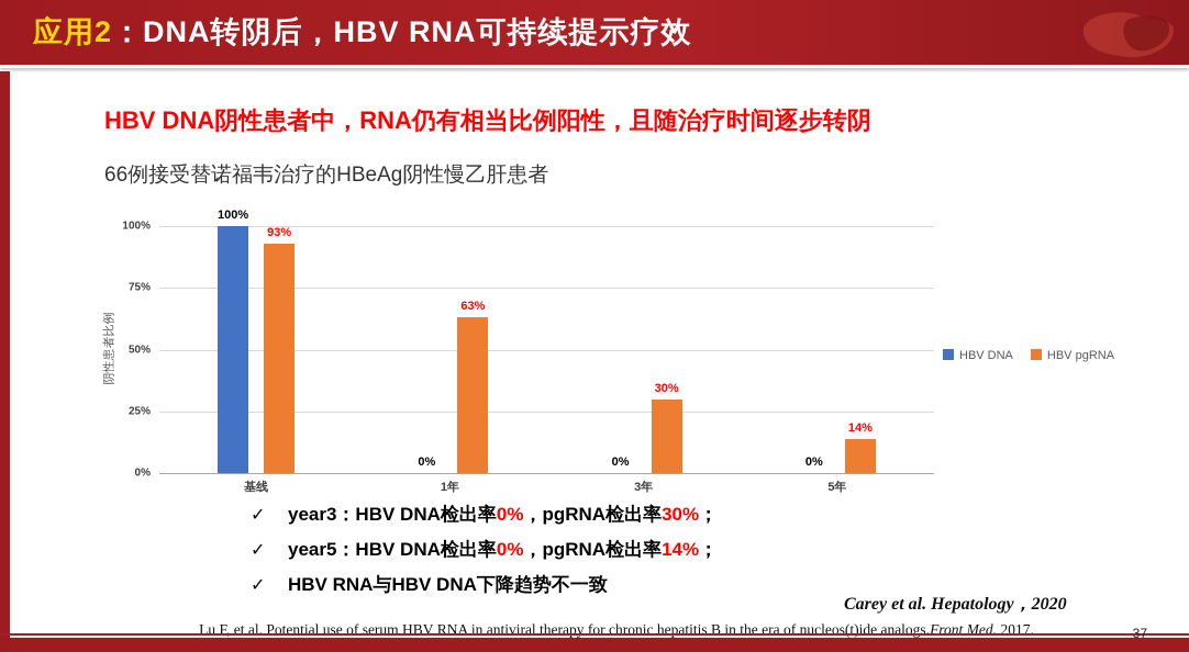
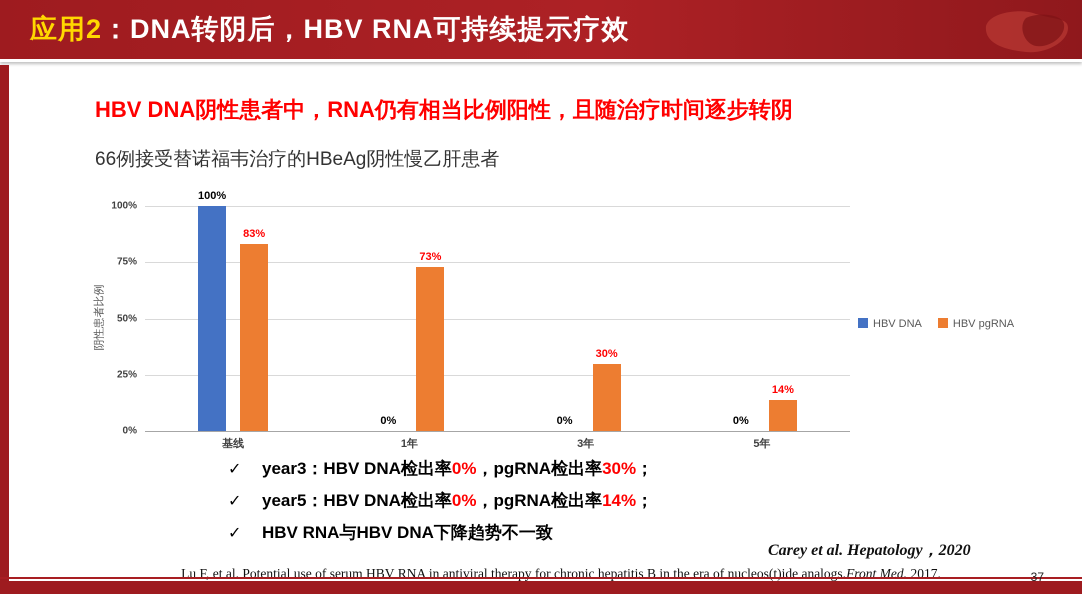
HBV pgRNA/基线: 93% -> 83%
HBV pgRNA/1年: 63% -> 73%
